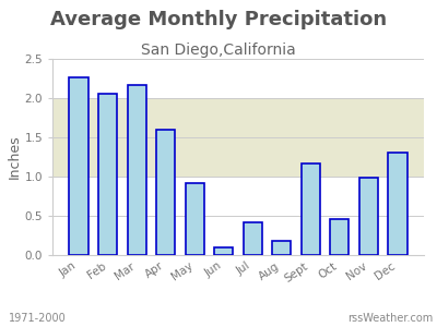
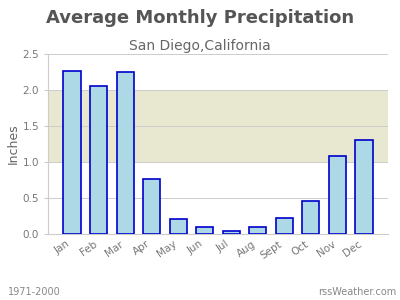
Mar: 2.16 -> 2.25
Apr: 1.60 -> 0.77
May: 0.92 -> 0.21
Jul: 0.42 -> 0.04
Aug: 0.18 -> 0.10
Sept: 1.16 -> 0.22
Nov: 0.98 -> 1.08
